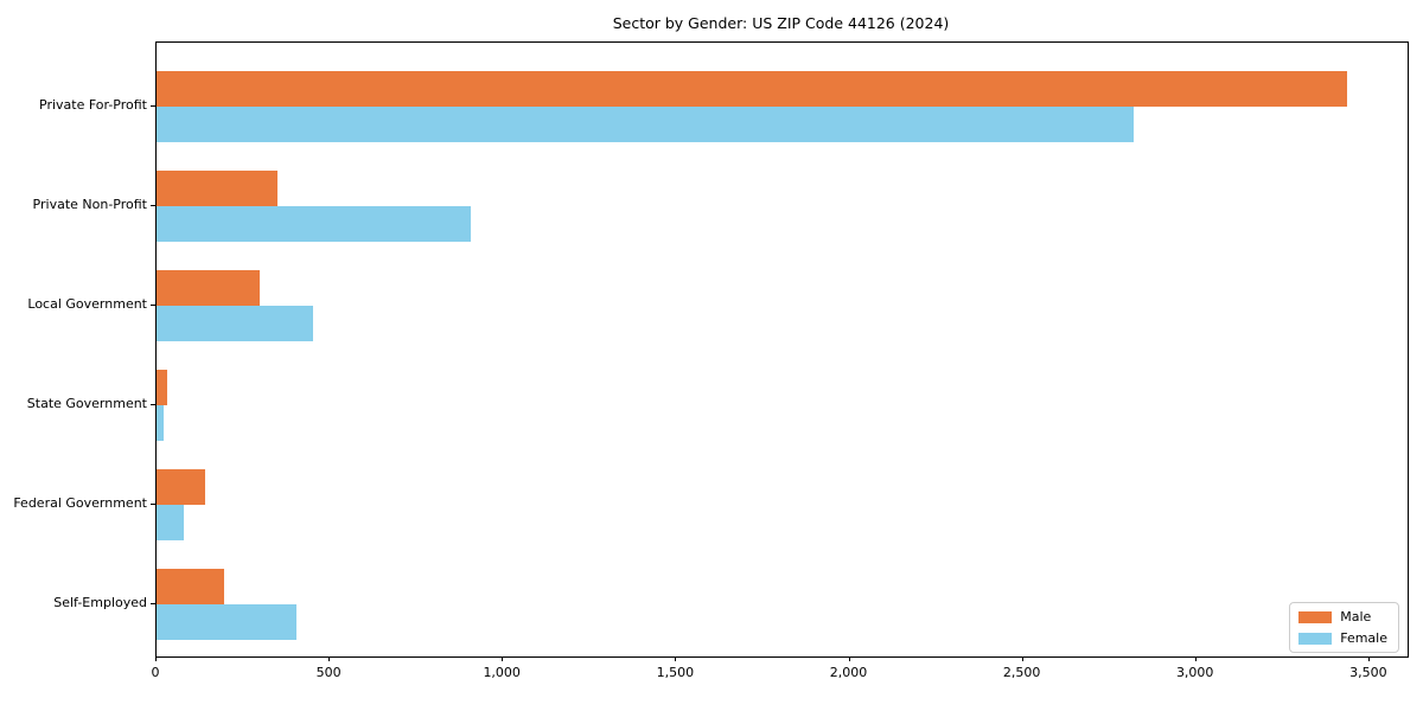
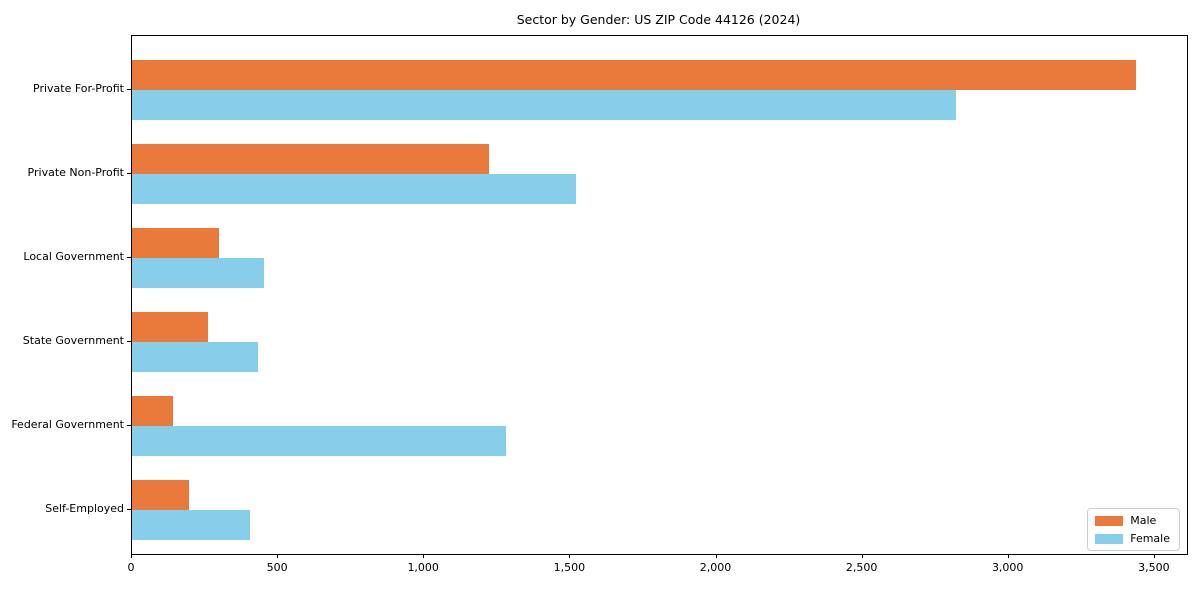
Male/Private Non-Profit: 350 -> 1220
Female/Private Non-Profit: 910 -> 1520
Male/State Government: 30 -> 260
Female/State Government: 20 -> 430
Female/Federal Government: 80 -> 1280
